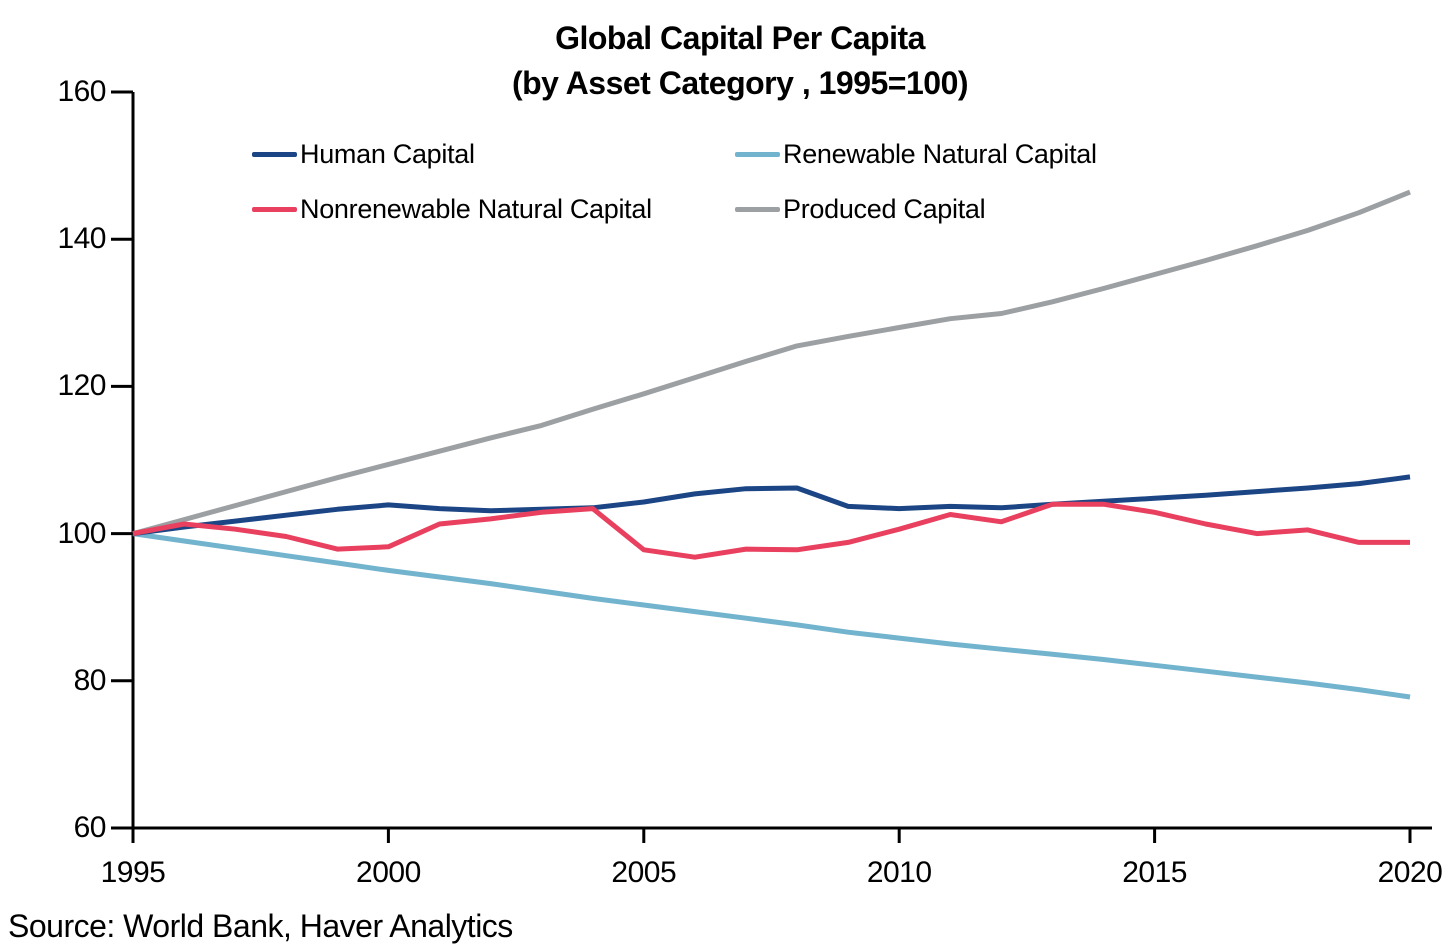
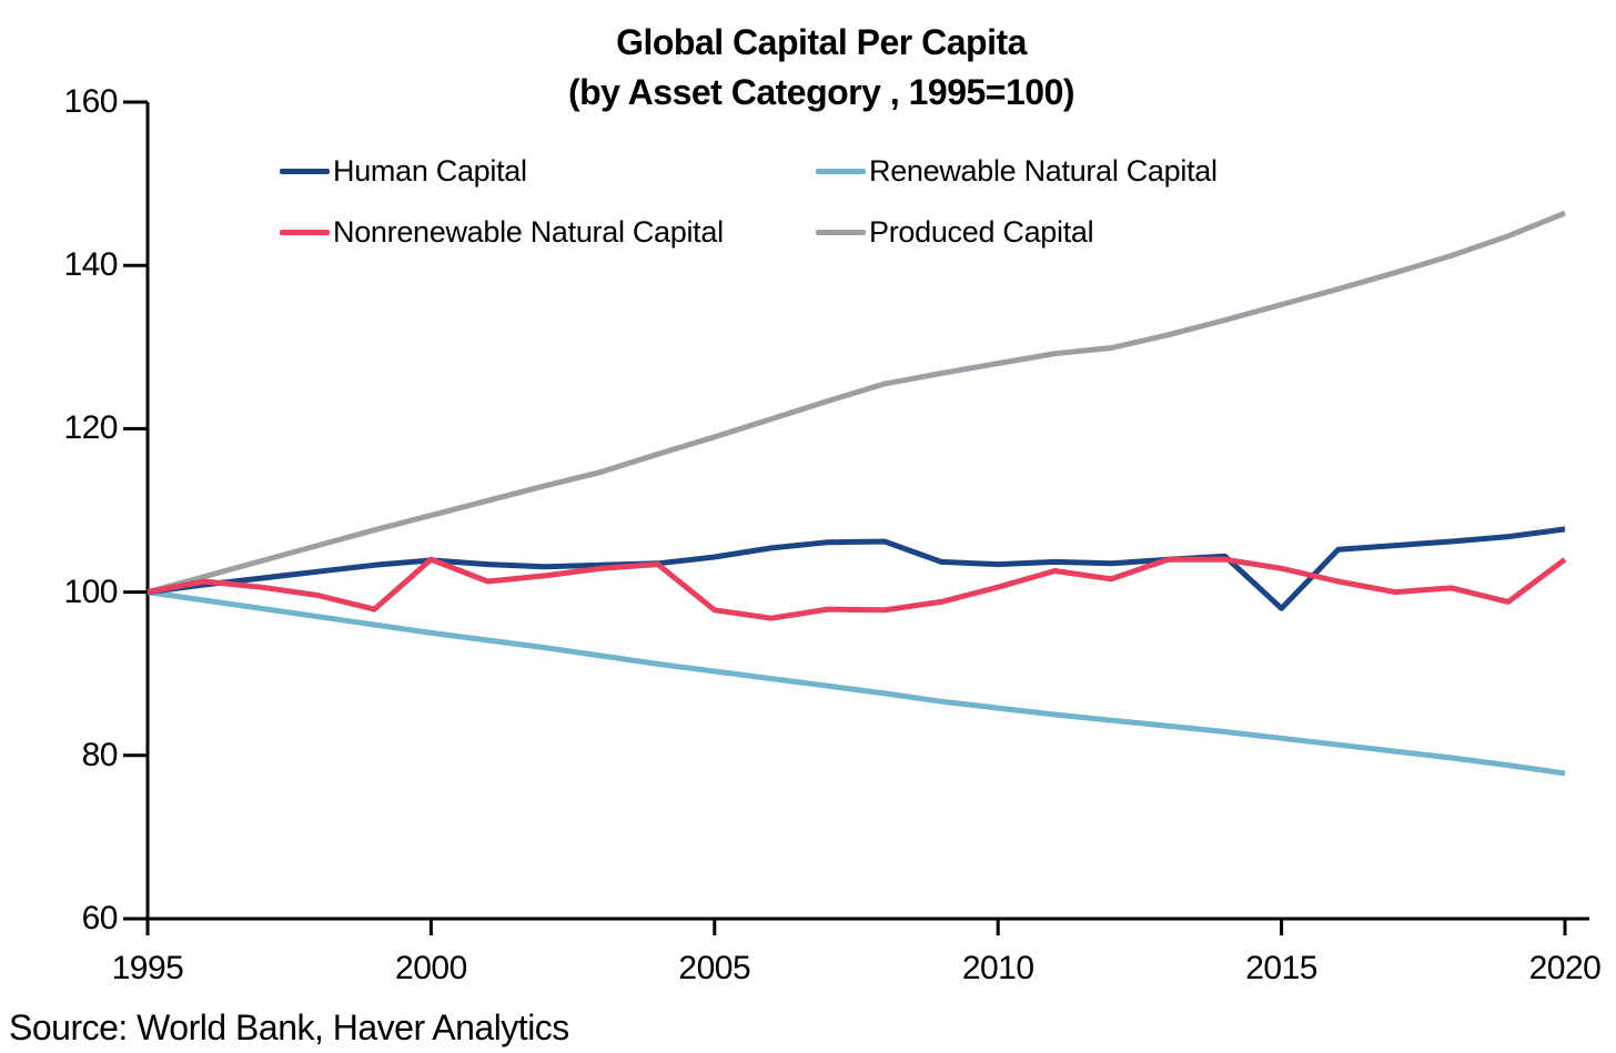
Nonrenewable Natural Capital/2000: 98 -> 104
Human Capital/2015: 105 -> 98
Nonrenewable Natural Capital/2020: 99 -> 104
